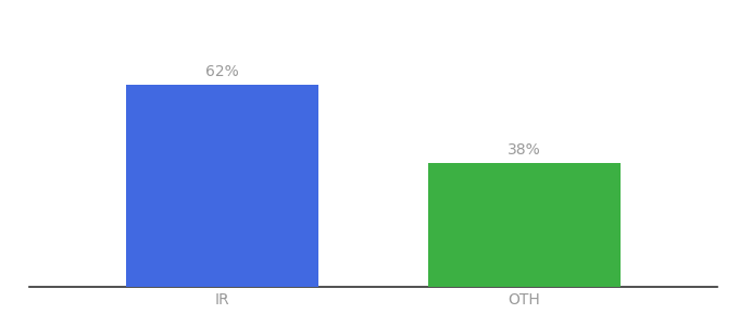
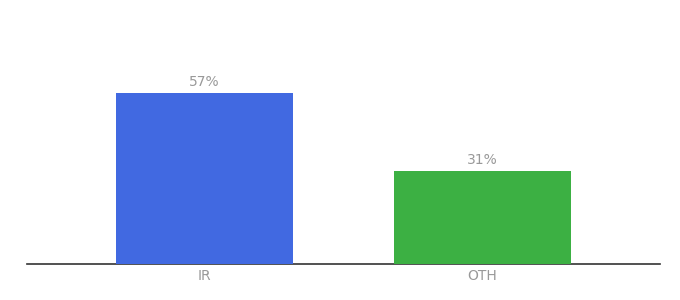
IR: 62% -> 57%
OTH: 38% -> 31%
